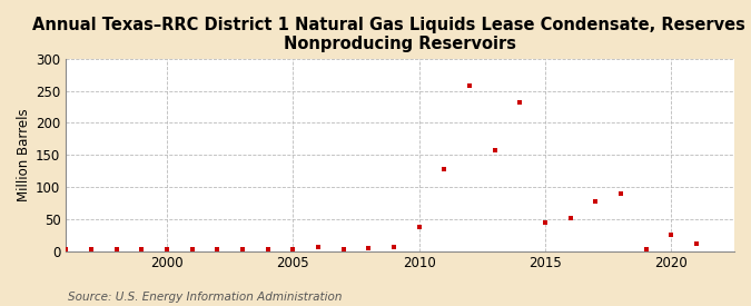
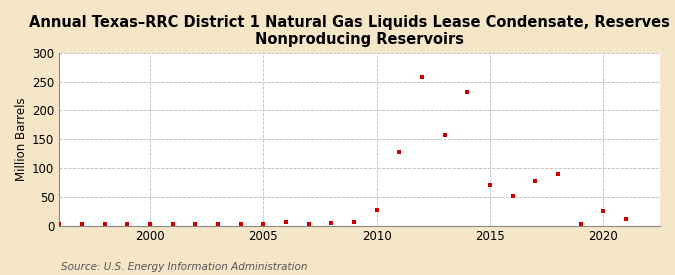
2010: 38 -> 27
2015: 44 -> 70
